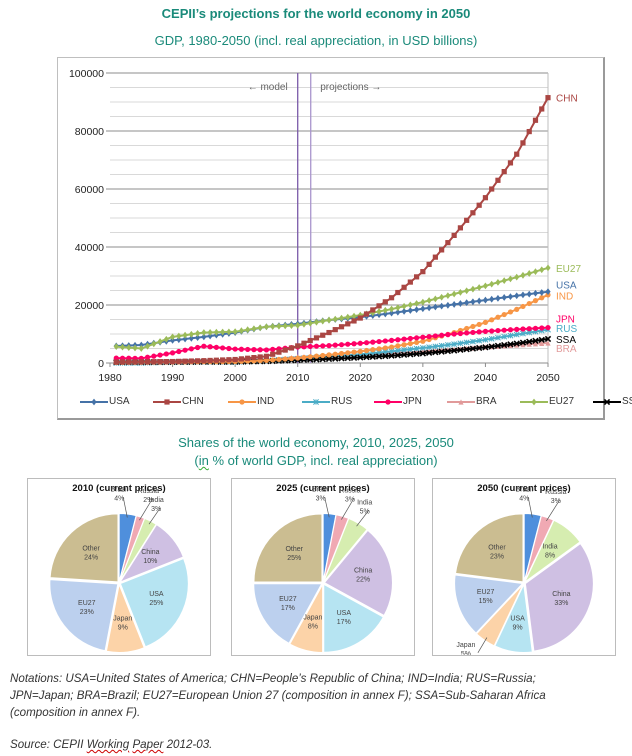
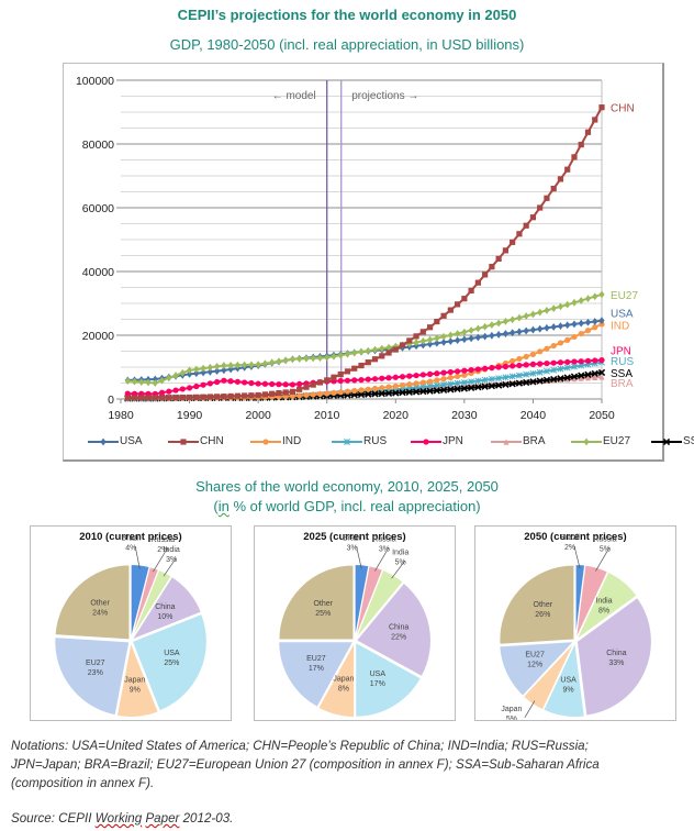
2050 (current prices)/Brazil: 4% -> 2%
2050 (current prices)/Russia: 3% -> 5%
2050 (current prices)/EU27: 15% -> 12%
2050 (current prices)/Other: 23% -> 26%
